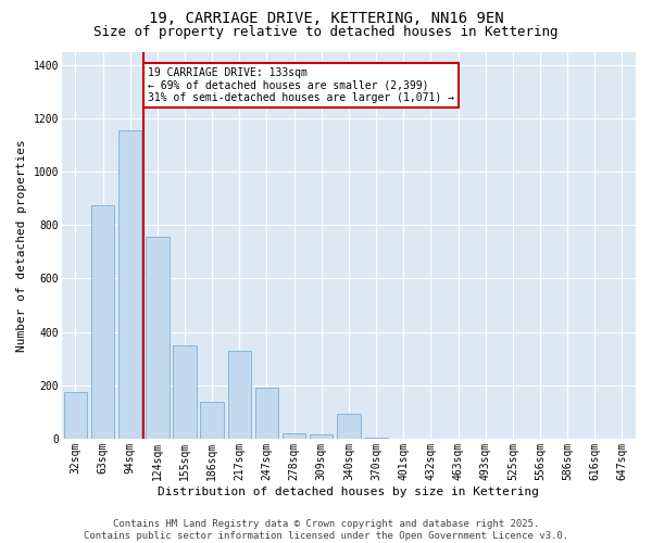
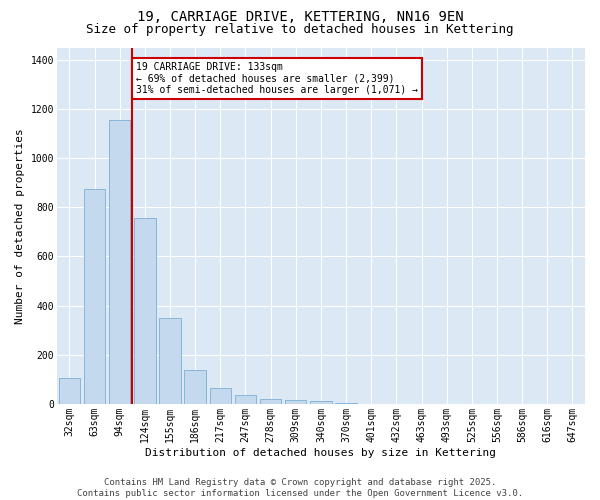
32sqm: 175 -> 105
217sqm: 330 -> 65
247sqm: 190 -> 35
340sqm: 95 -> 10
